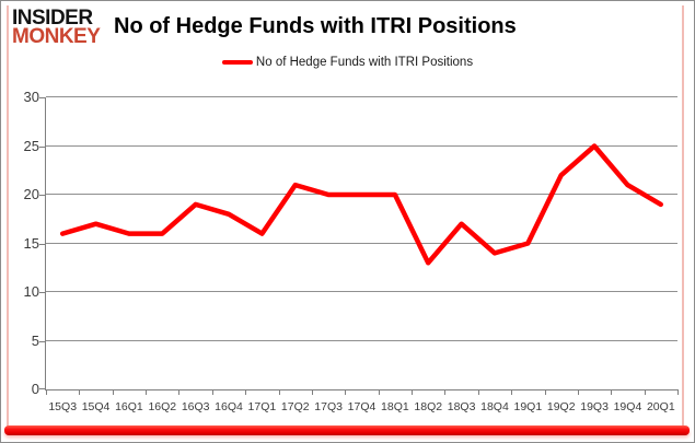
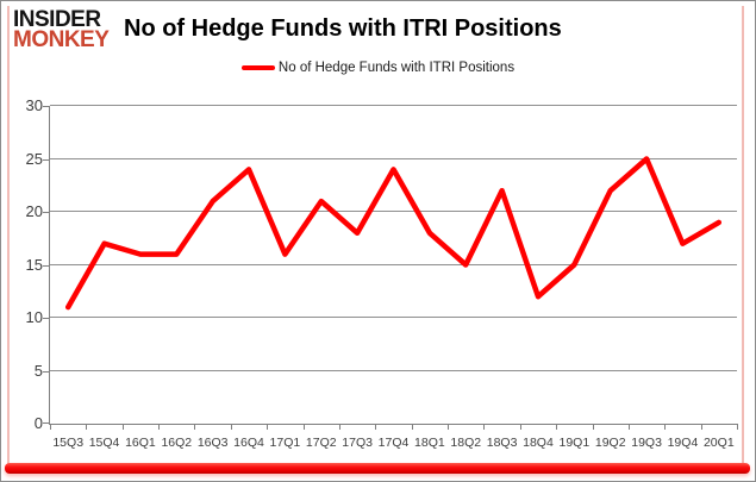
15Q3: 16 -> 11
16Q3: 19 -> 21
16Q4: 18 -> 24
17Q3: 20 -> 18
17Q4: 20 -> 24
18Q1: 20 -> 18
18Q2: 13 -> 15
18Q3: 17 -> 22
18Q4: 14 -> 12
19Q4: 21 -> 17
